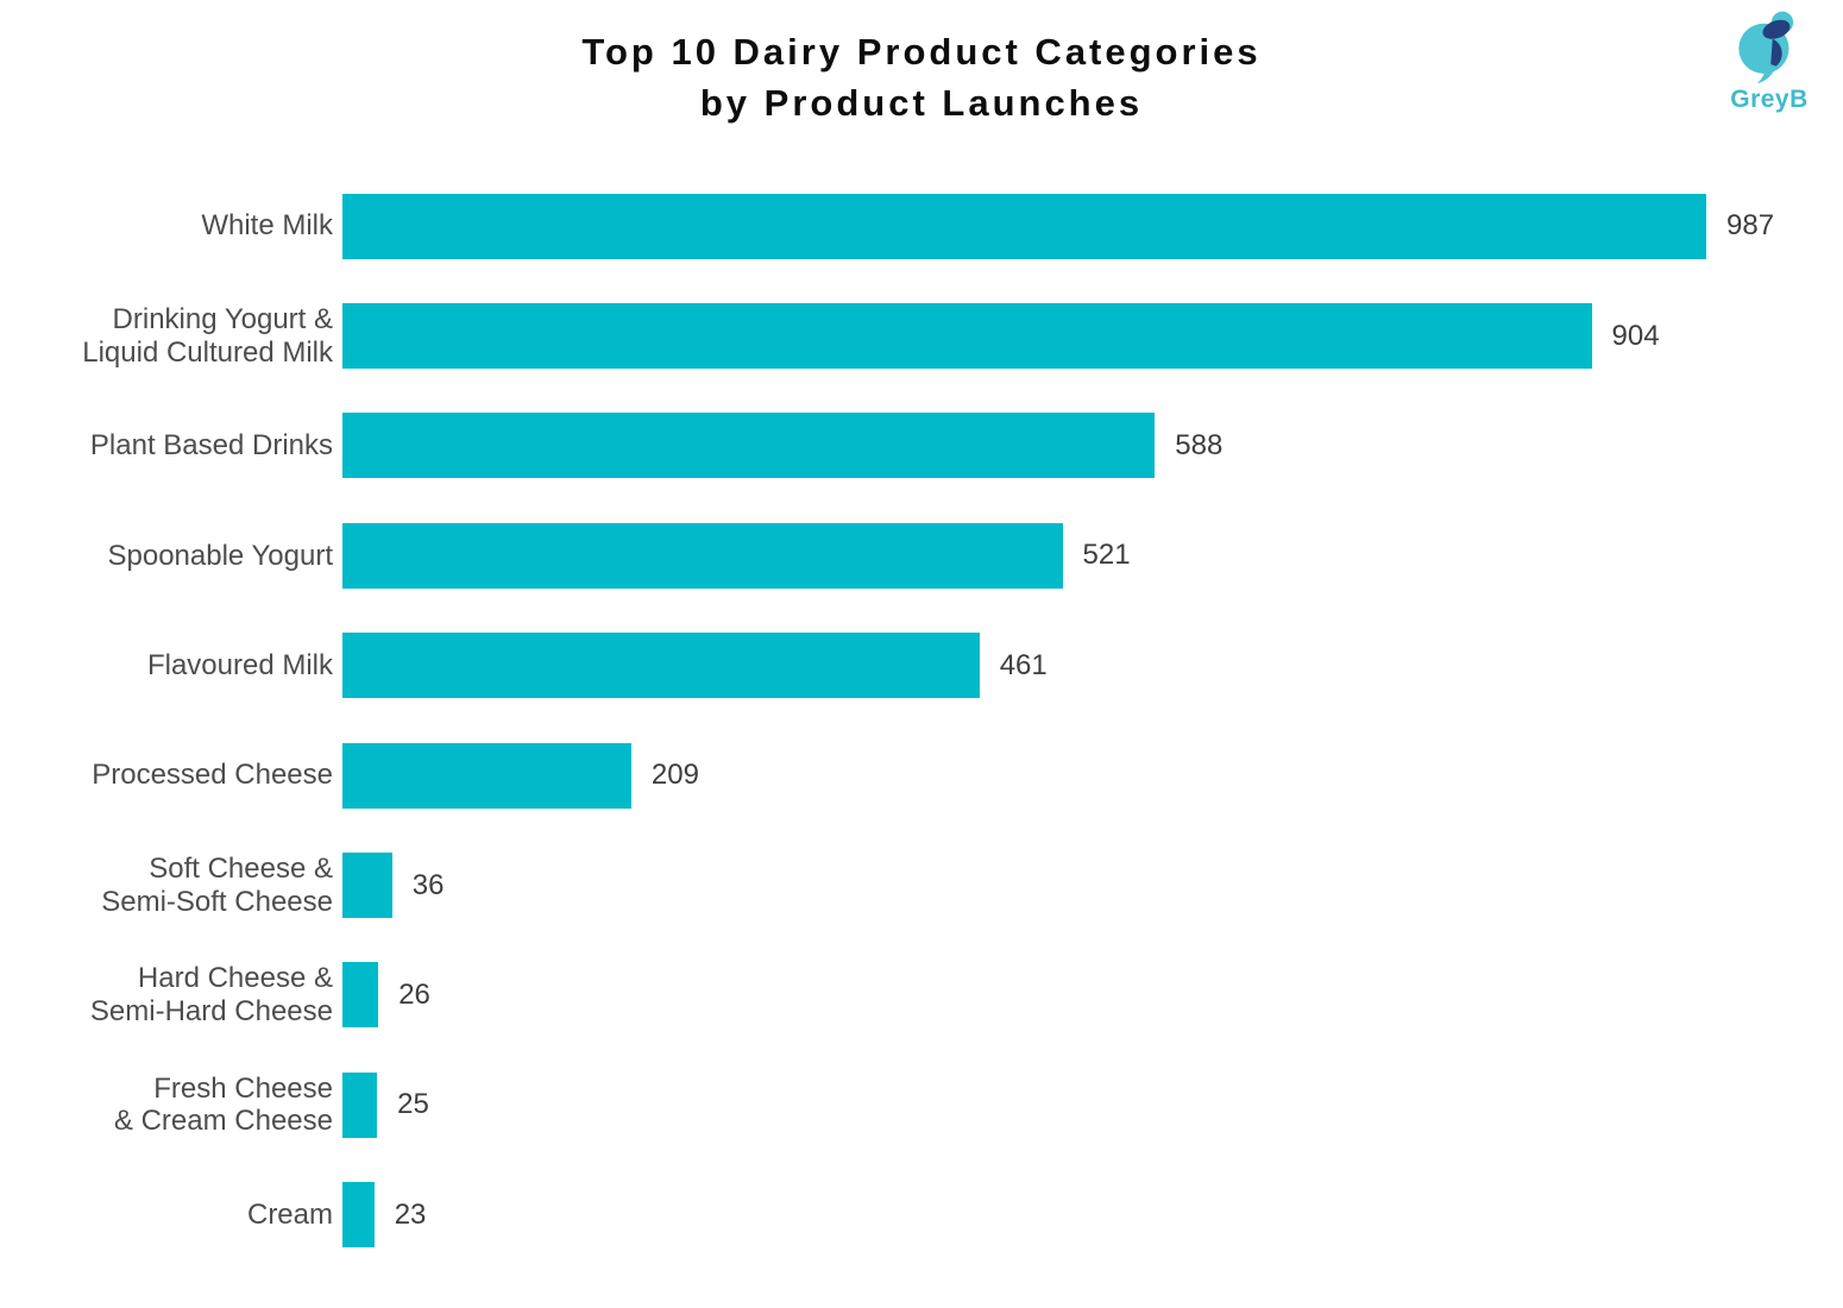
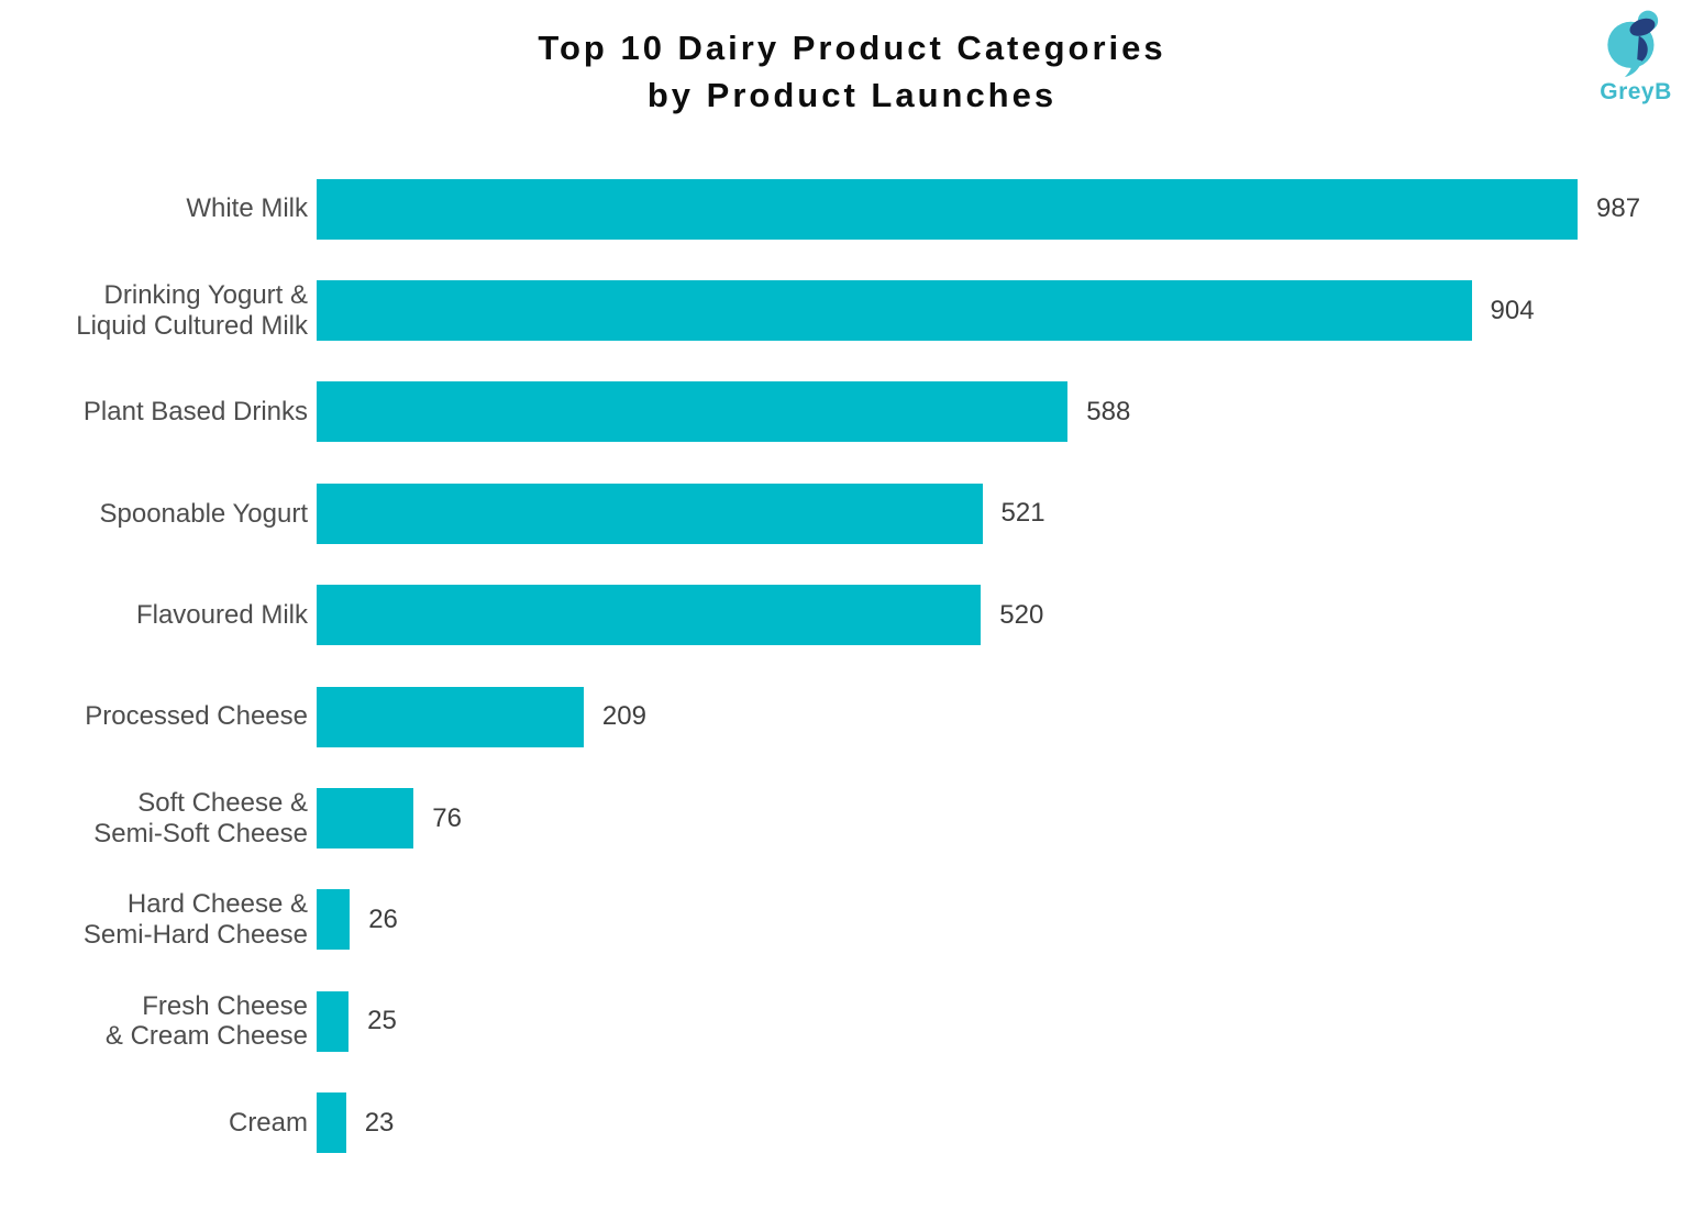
Flavoured Milk: 461 -> 520
Soft Cheese & Semi-Soft Cheese: 36 -> 76
